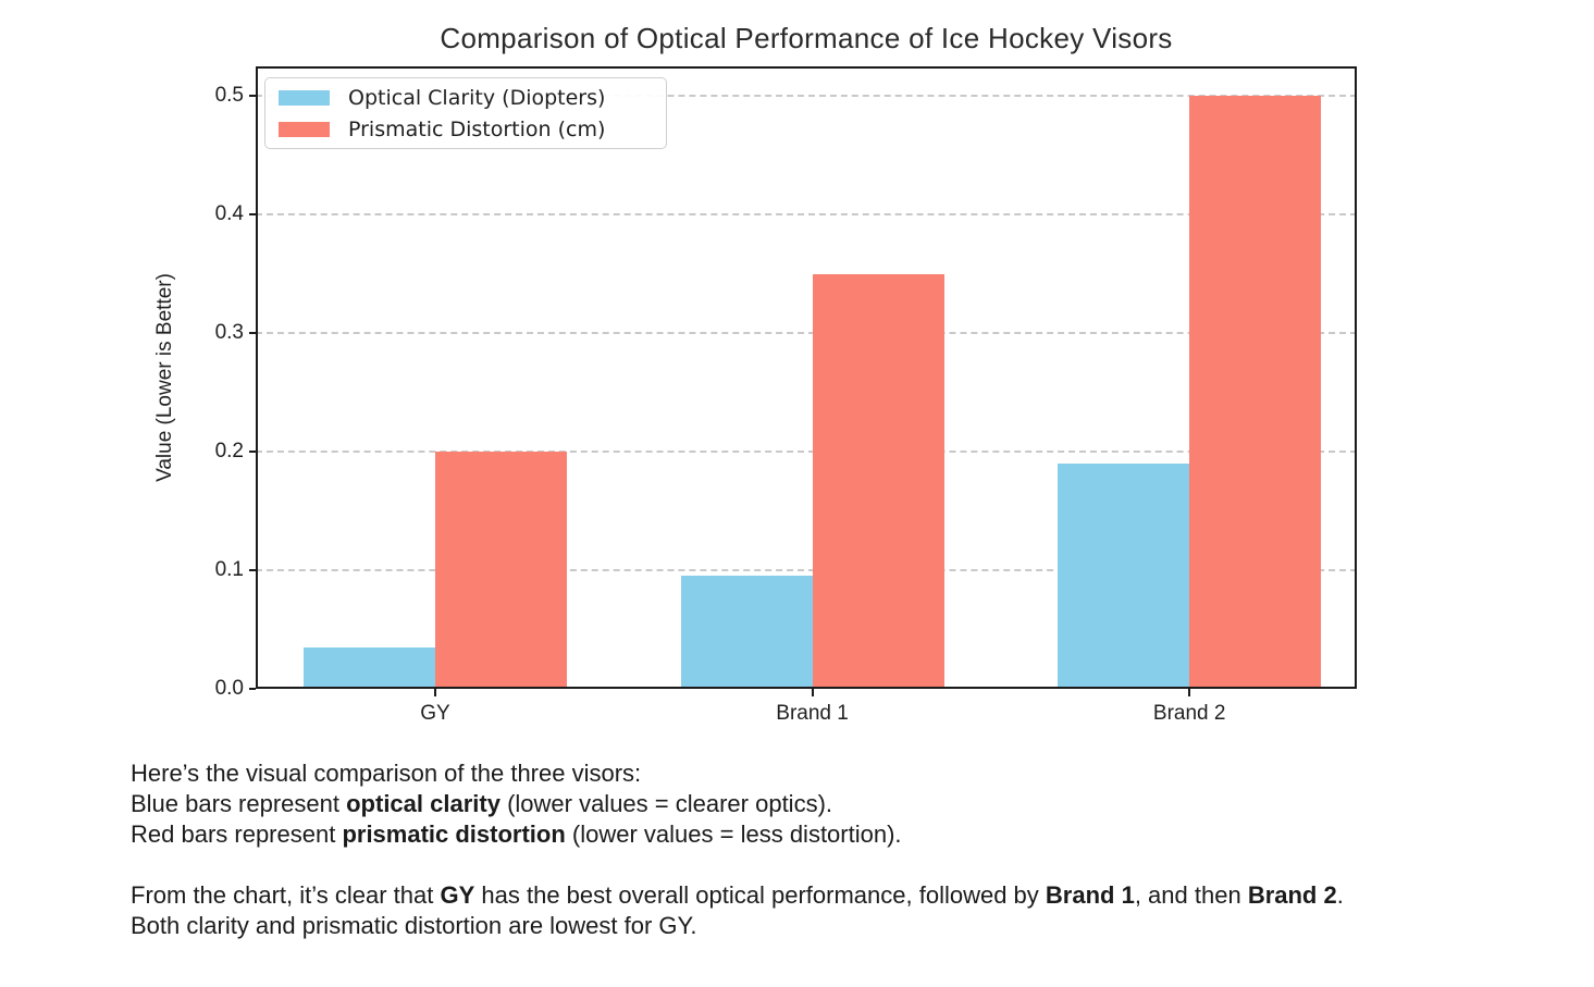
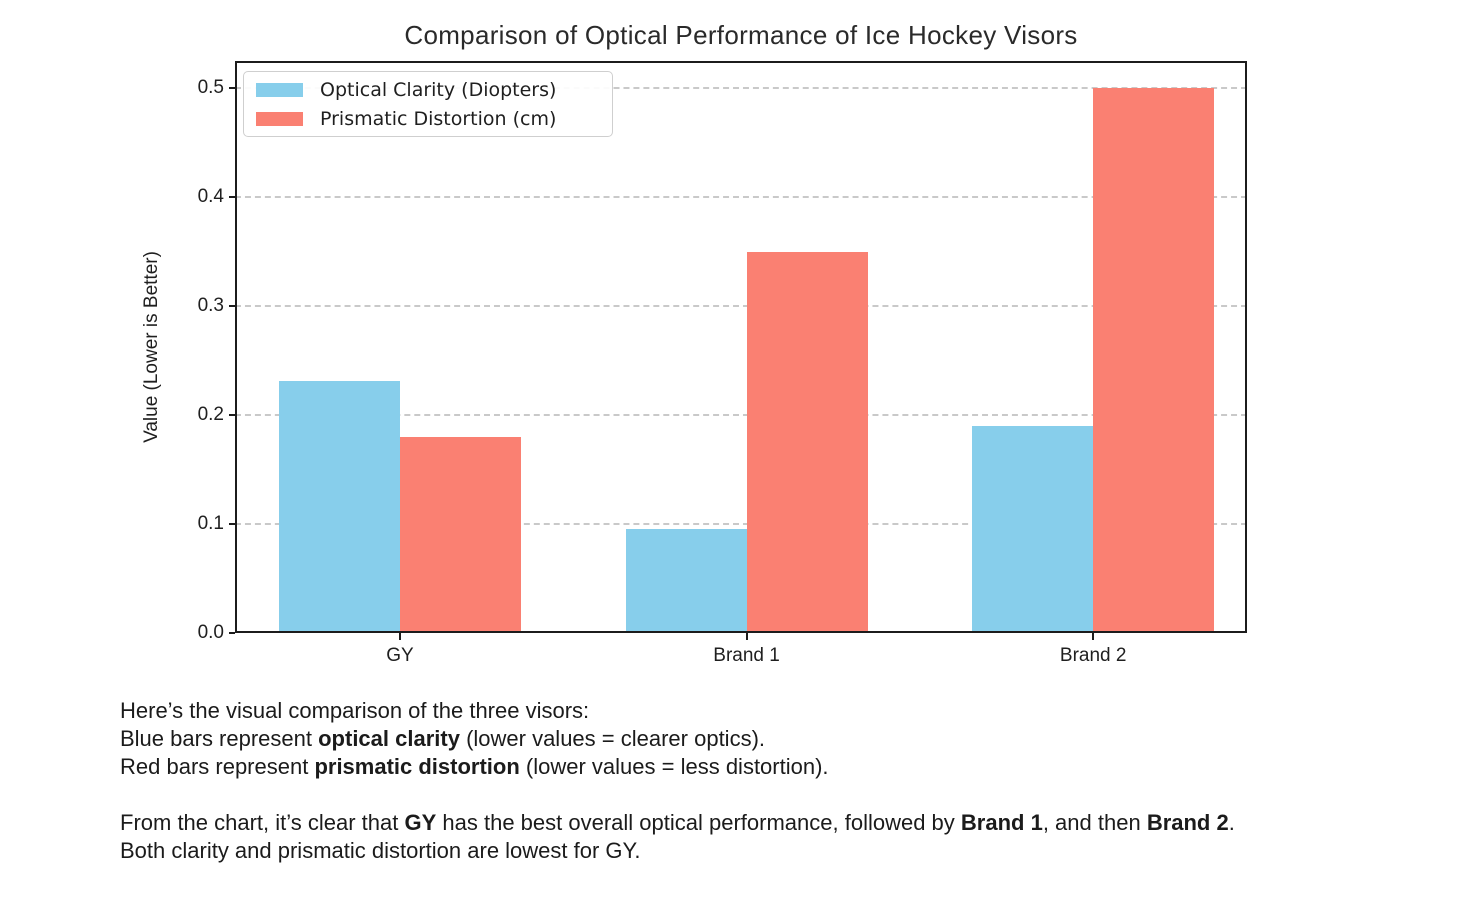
Optical Clarity (Diopters)/GY: 0.035 -> 0.231
Prismatic Distortion (cm)/GY: 0.20 -> 0.18
